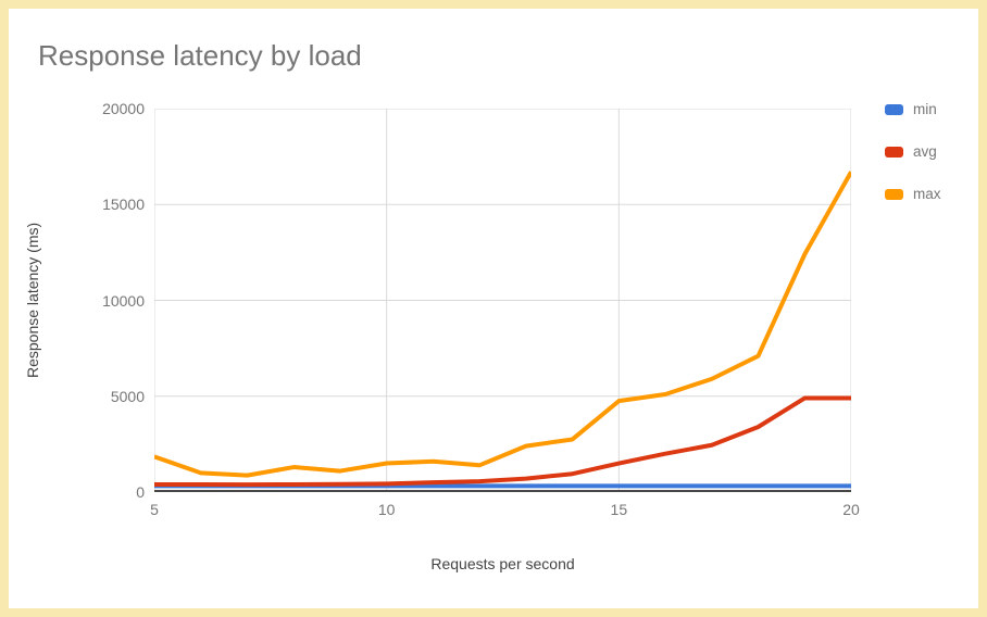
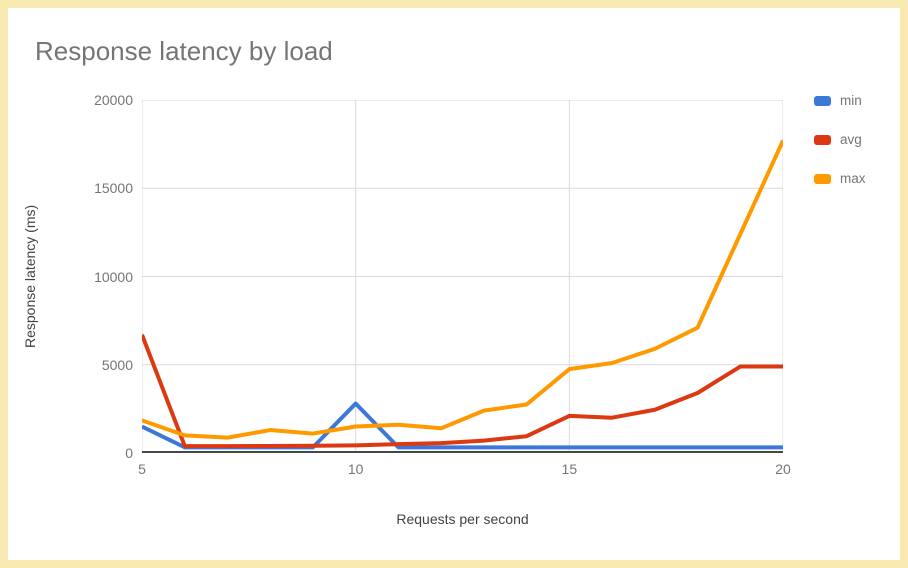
min/5: 300 -> 1500
avg/5: 400 -> 6700
min/10: 300 -> 2800
avg/15: 1500 -> 2100
max/20: 16700 -> 17700
